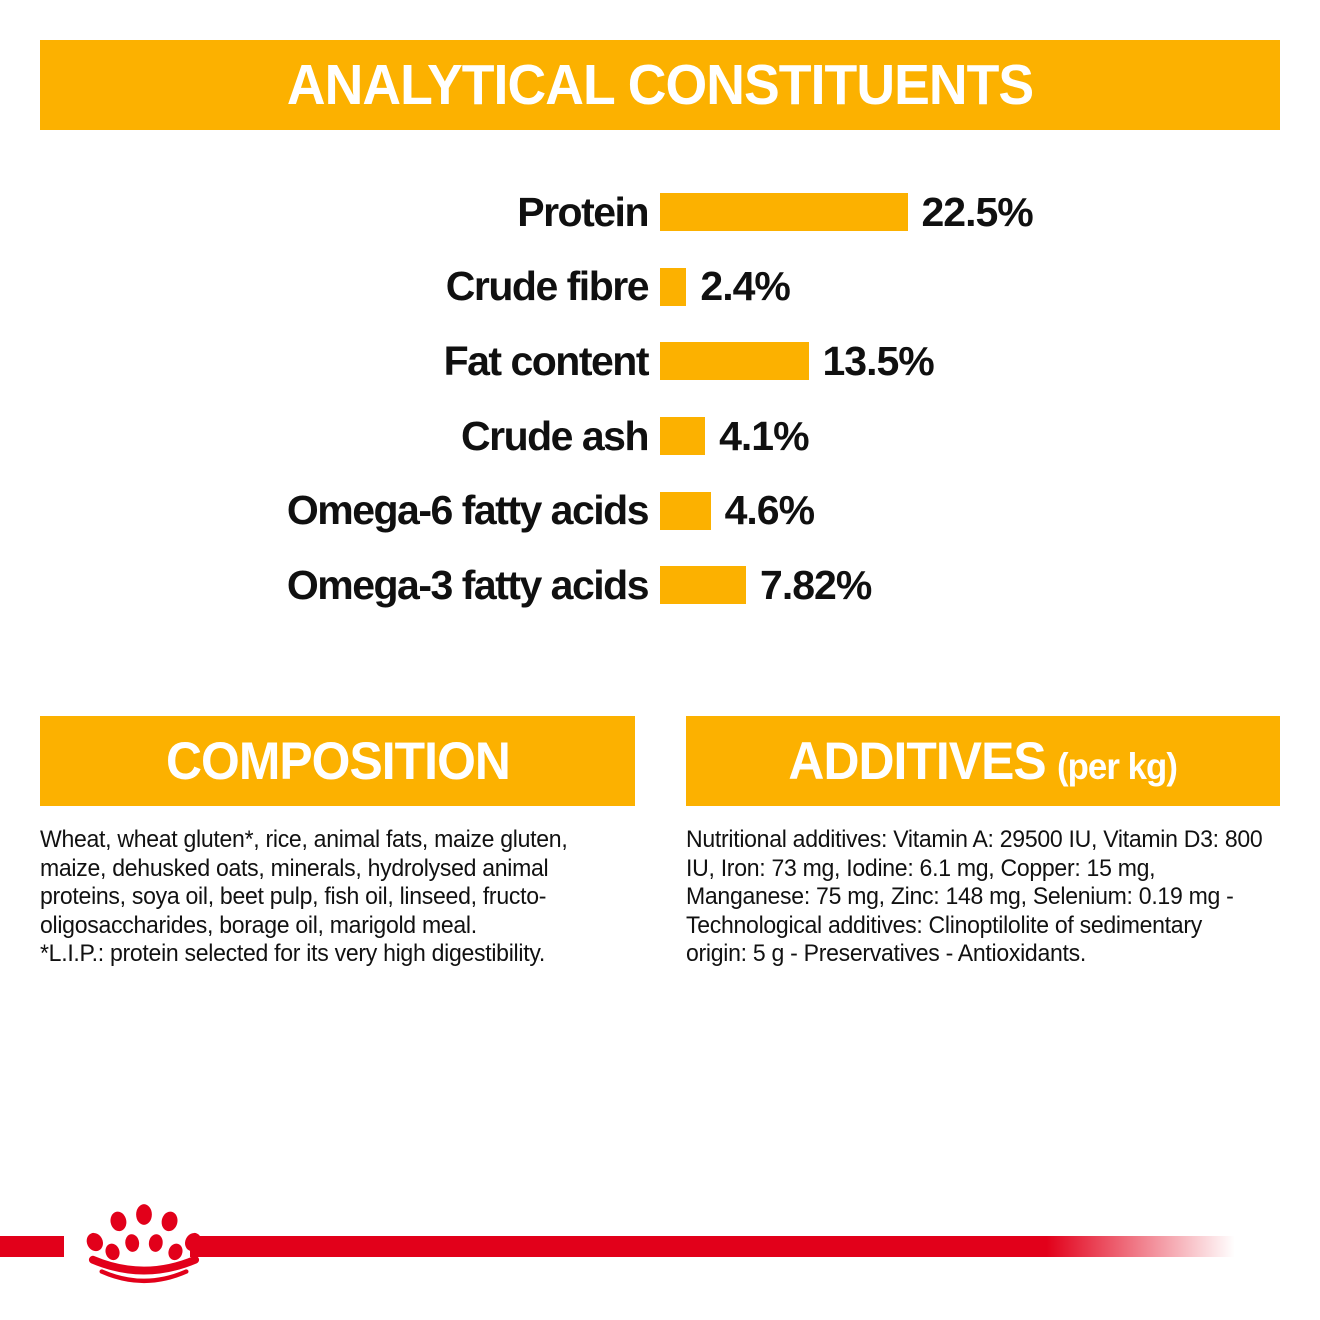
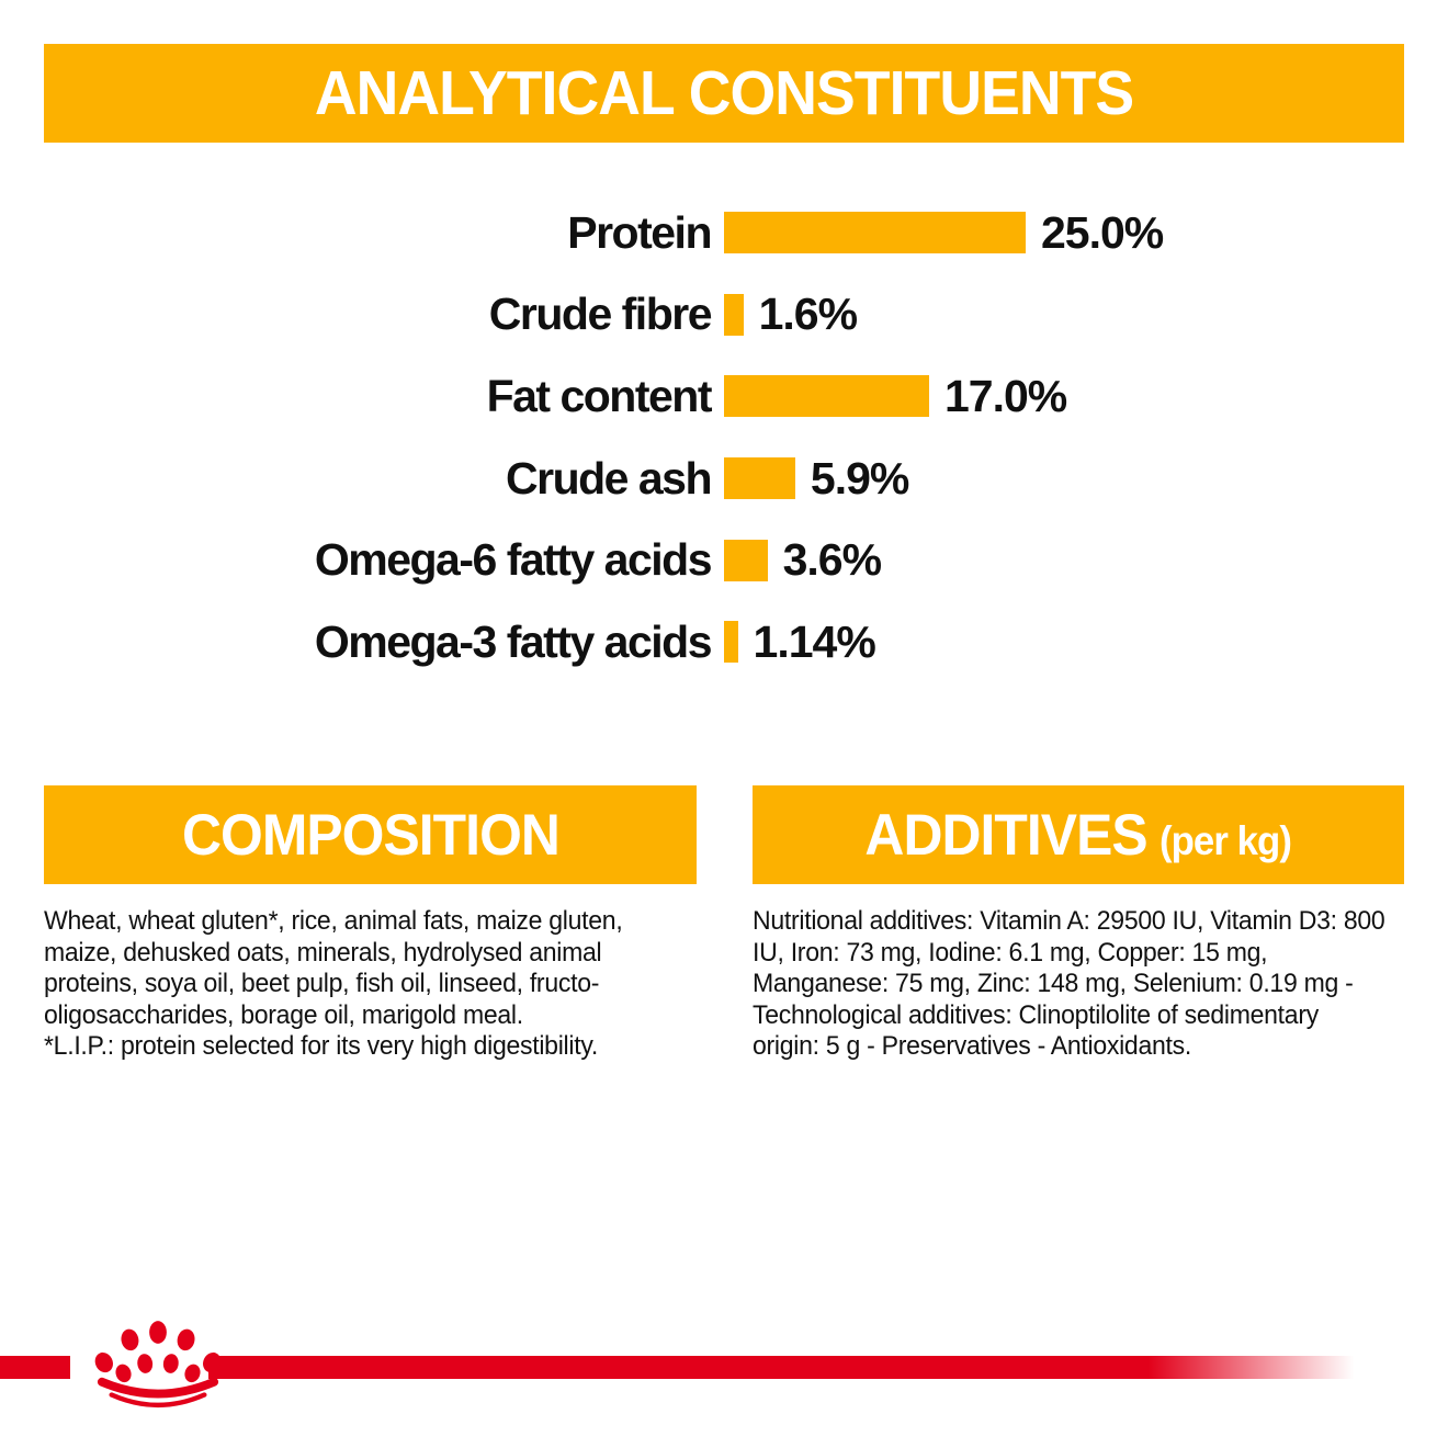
Protein: 22.5% -> 25.0%
Crude fibre: 2.4% -> 1.6%
Fat content: 13.5% -> 17.0%
Crude ash: 4.1% -> 5.9%
Omega-6 fatty acids: 4.6% -> 3.6%
Omega-3 fatty acids: 7.82% -> 1.14%
